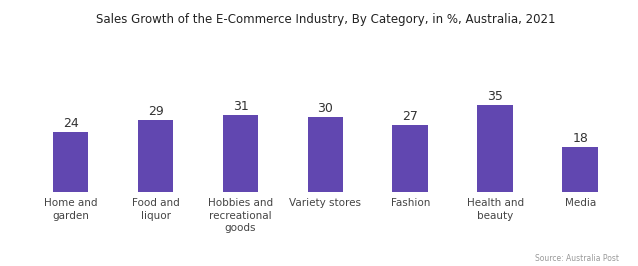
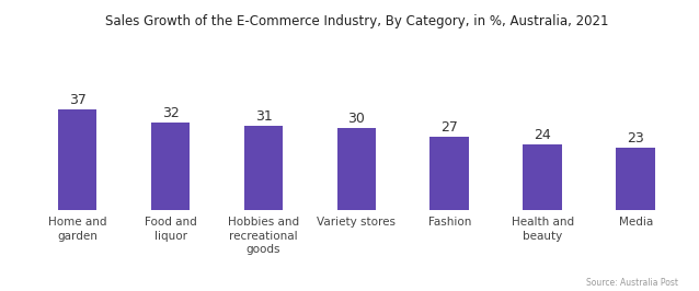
Home and garden: 24 -> 37
Food and liquor: 29 -> 32
Health and beauty: 35 -> 24
Media: 18 -> 23
